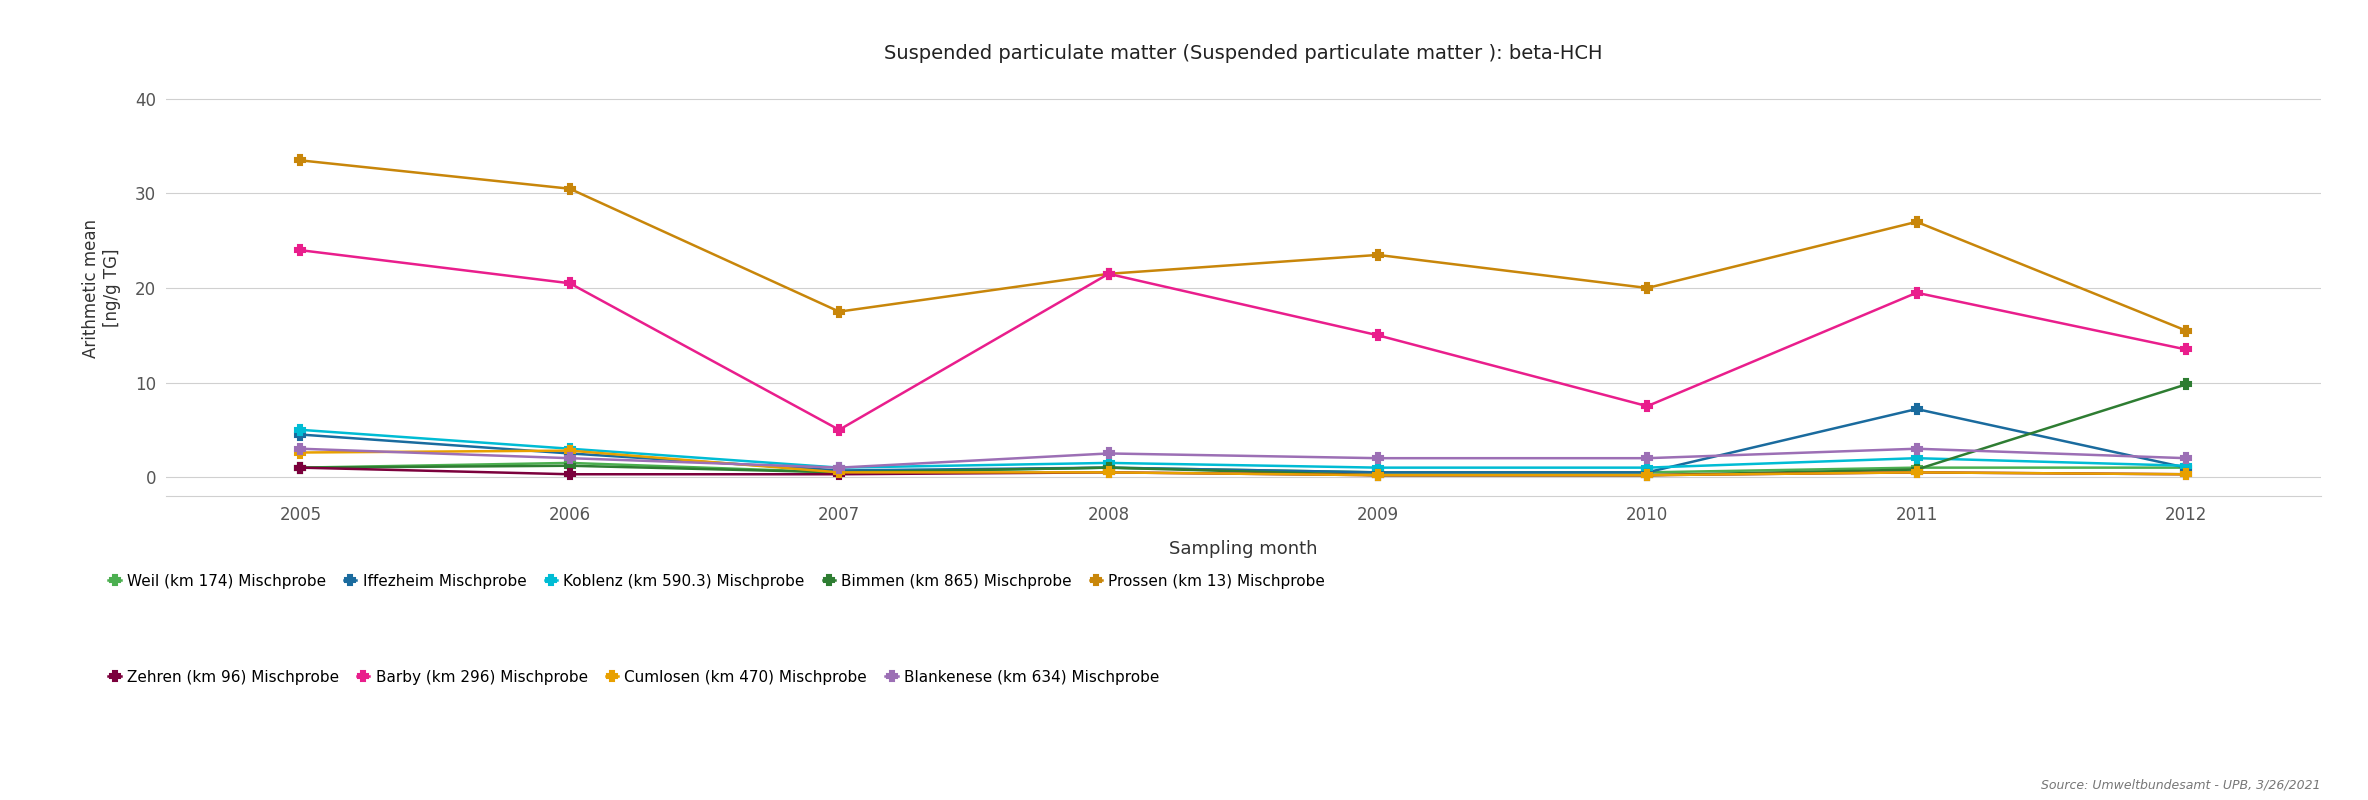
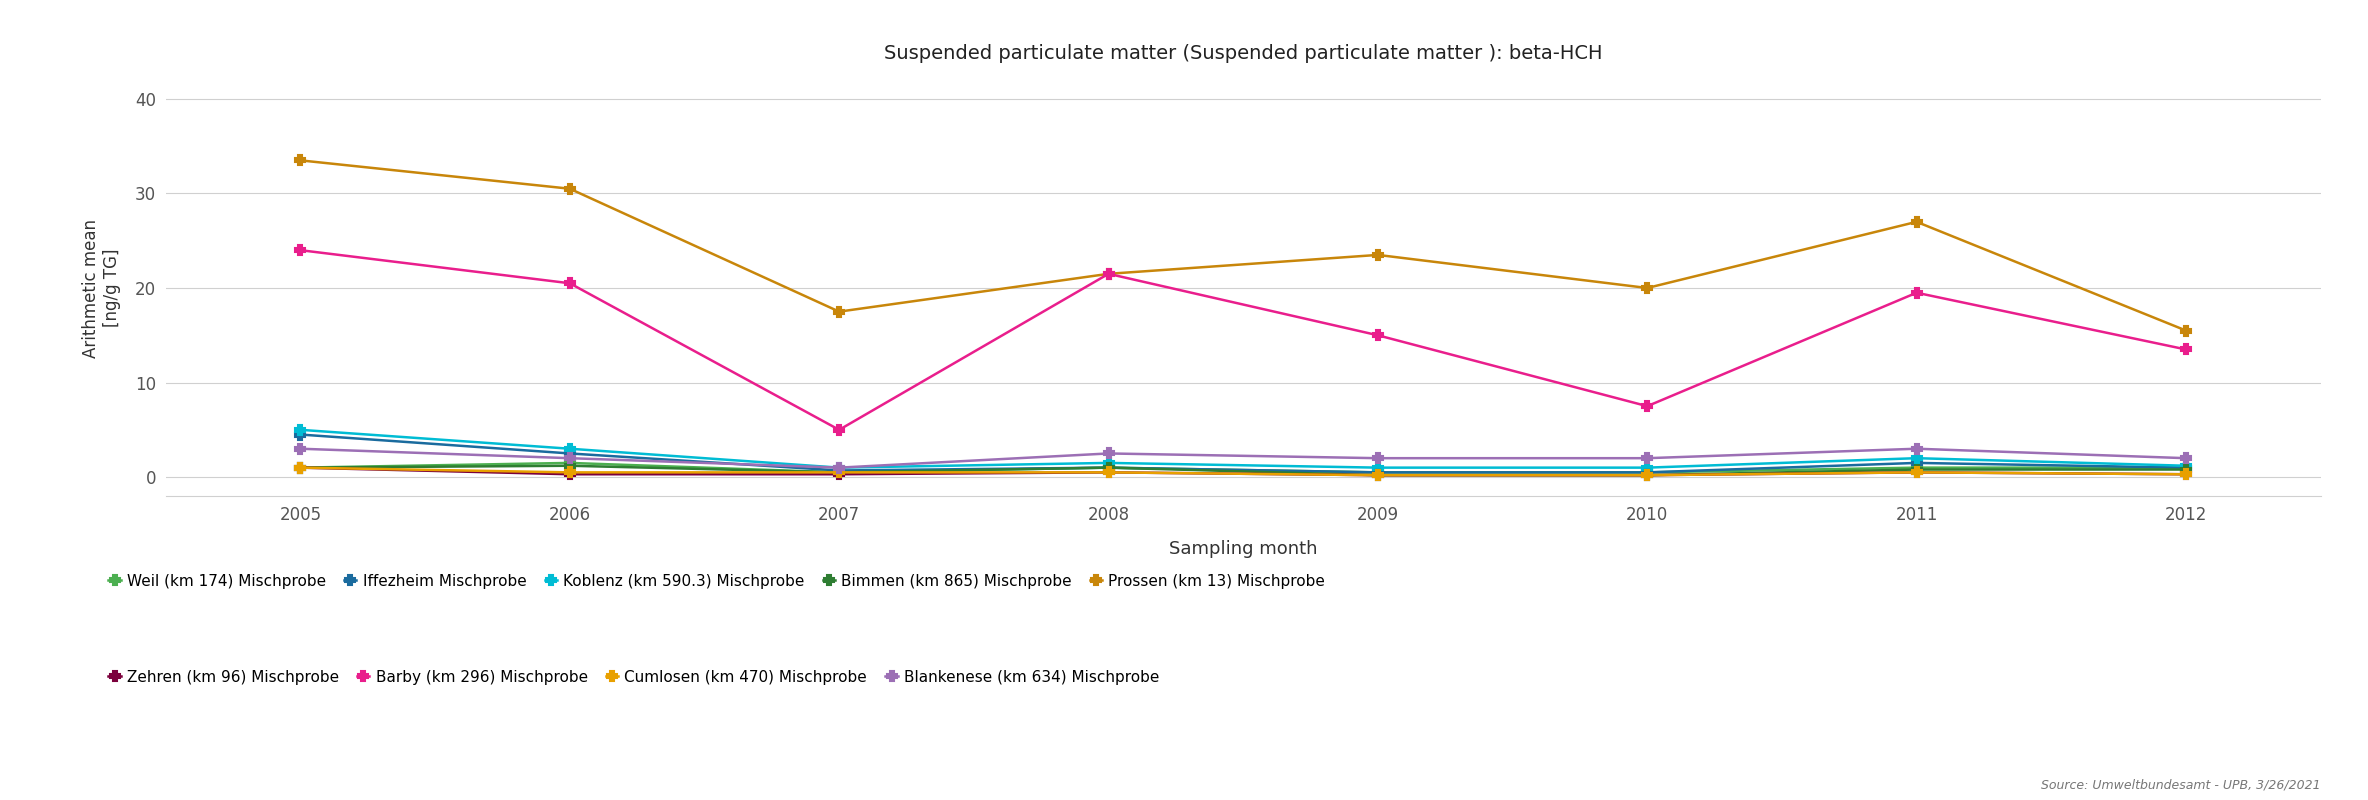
Cumlosen (km 470) Mischprobe/2005: 2.6 -> 1.0
Cumlosen (km 470) Mischprobe/2006: 2.8 -> 0.5
Iffezheim Mischprobe/2011: 7.2 -> 1.5
Bimmen (km 865) Mischprobe/2012: 9.8 -> 0.8
